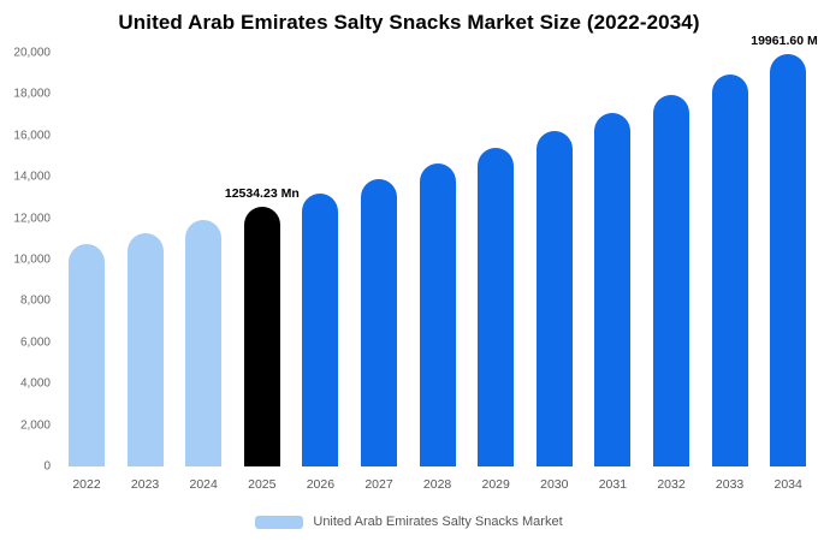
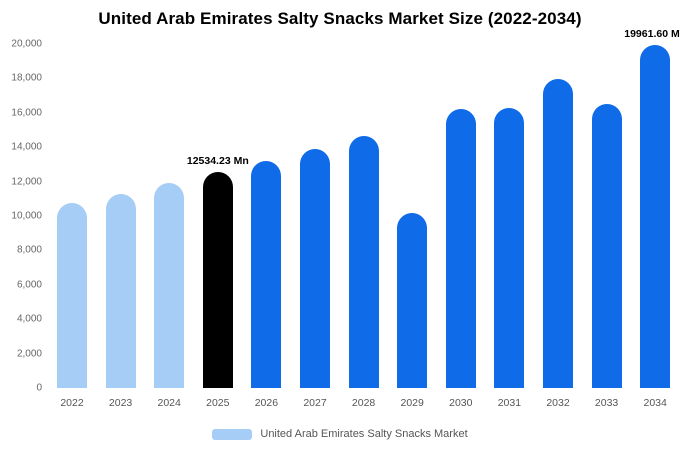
2029: 15400 -> 10200
2031: 17100 -> 16300
2033: 19000 -> 16500
